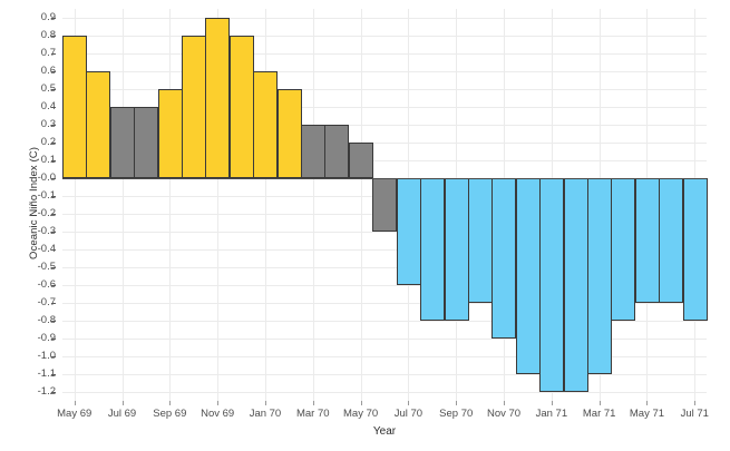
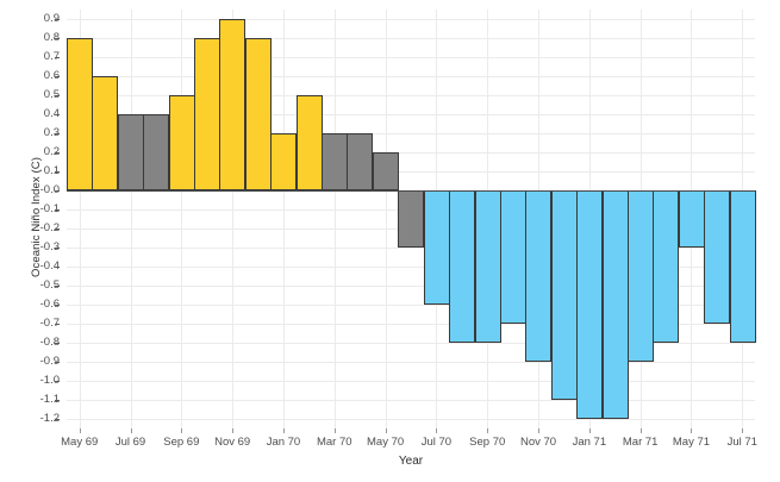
Jan 70: 0.6 -> 0.3
Mar 71: -1.1 -> -0.9
May 71: -0.7 -> -0.3
